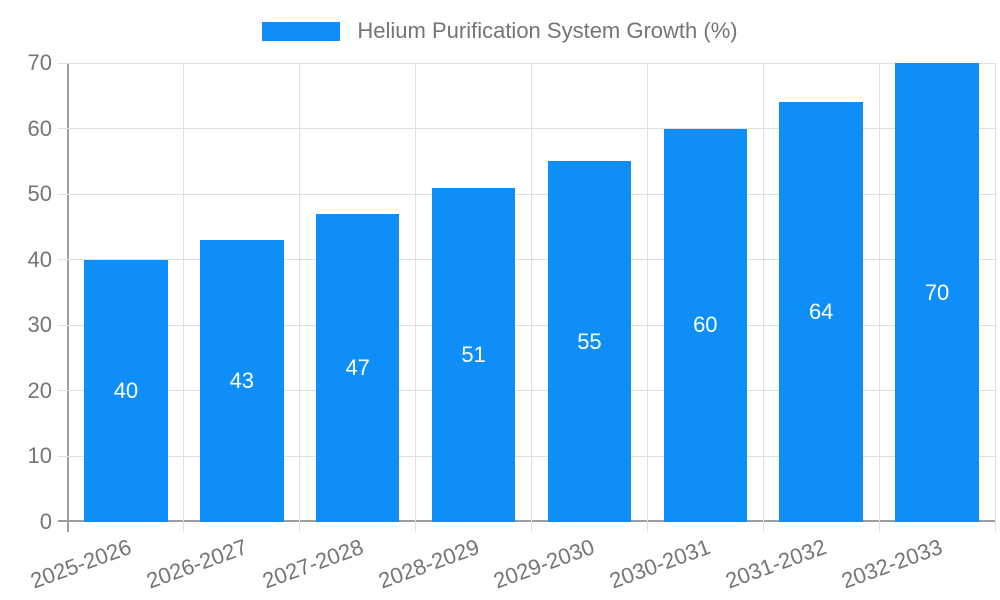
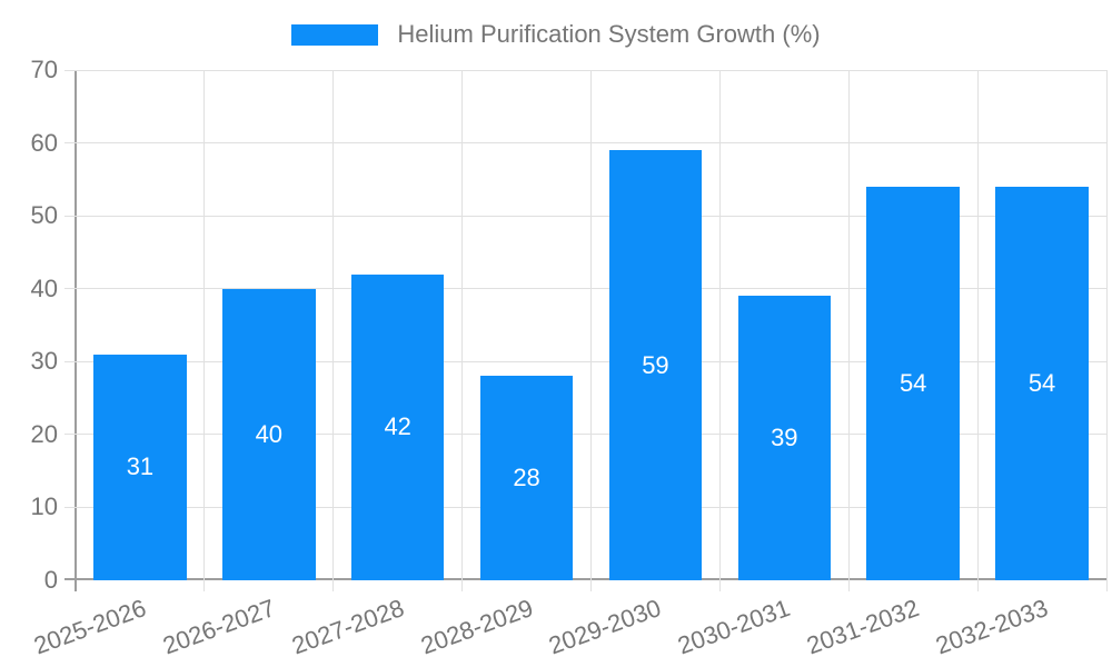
2025-2026: 40 -> 31
2026-2027: 43 -> 40
2027-2028: 47 -> 42
2028-2029: 51 -> 28
2029-2030: 55 -> 59
2030-2031: 60 -> 39
2031-2032: 64 -> 54
2032-2033: 70 -> 54
